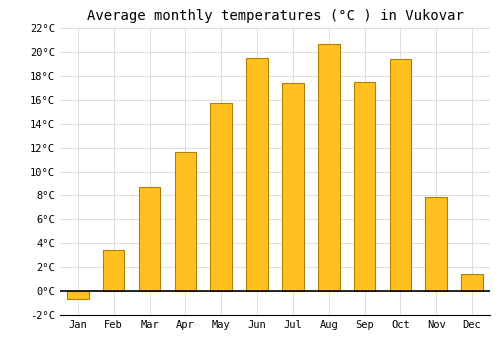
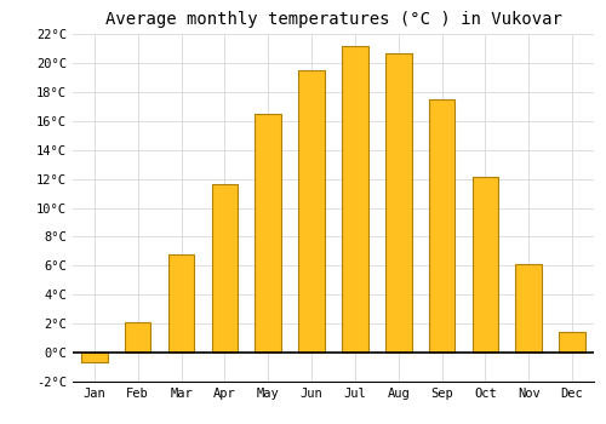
Feb: 3.4°C -> 2.1°C
Mar: 8.7°C -> 6.8°C
May: 15.7°C -> 16.5°C
Jul: 17.4°C -> 21.2°C
Oct: 19.4°C -> 12.1°C
Nov: 7.9°C -> 6.1°C
